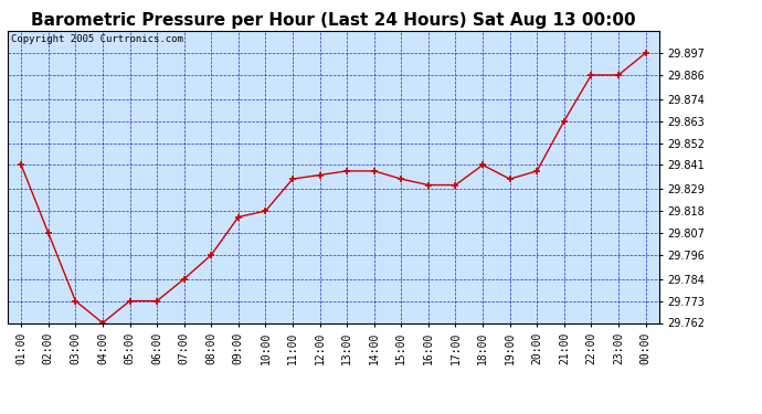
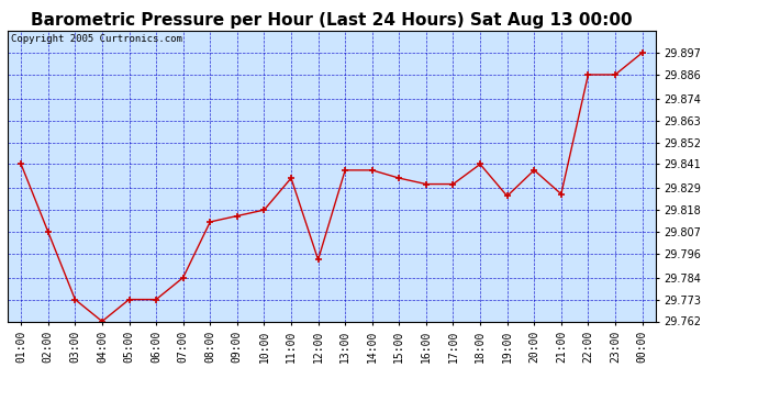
08:00: 29.796 -> 29.812
12:00: 29.836 -> 29.793
19:00: 29.834 -> 29.825
21:00: 29.863 -> 29.826
